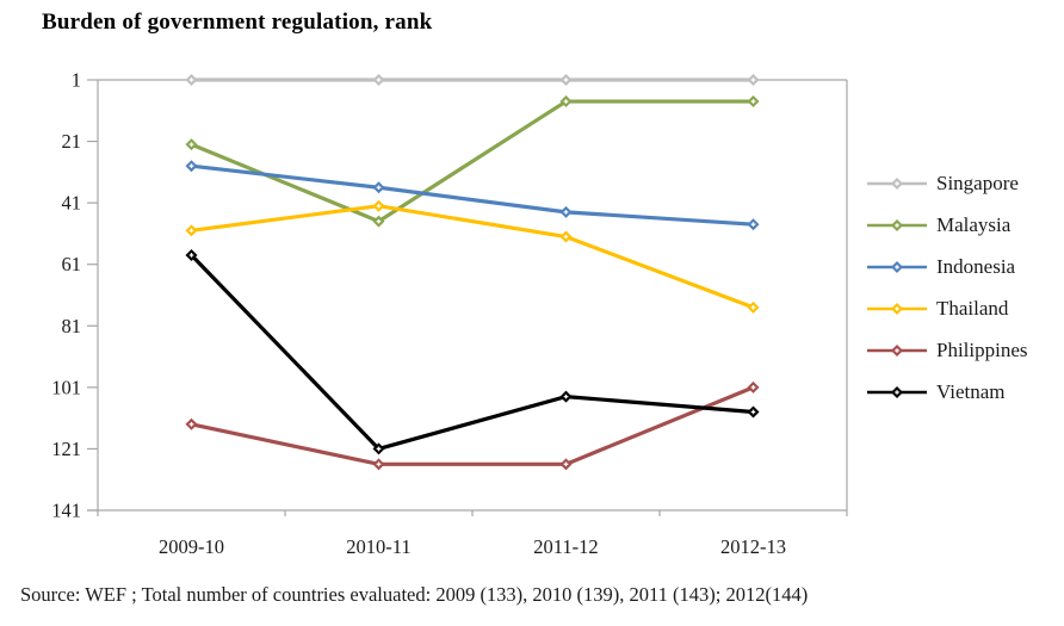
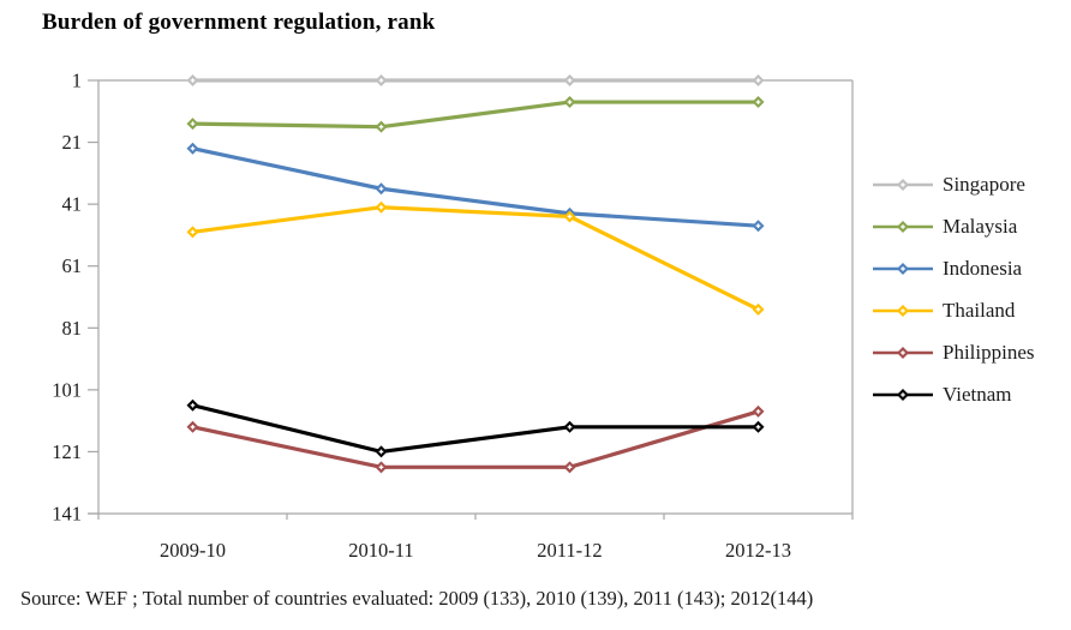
Malaysia/2009-10: 22 -> 15
Indonesia/2009-10: 29 -> 23
Vietnam/2009-10: 58 -> 106
Malaysia/2010-11: 47 -> 16
Thailand/2011-12: 52 -> 45
Vietnam/2011-12: 104 -> 113
Philippines/2012-13: 101 -> 108
Vietnam/2012-13: 109 -> 113
